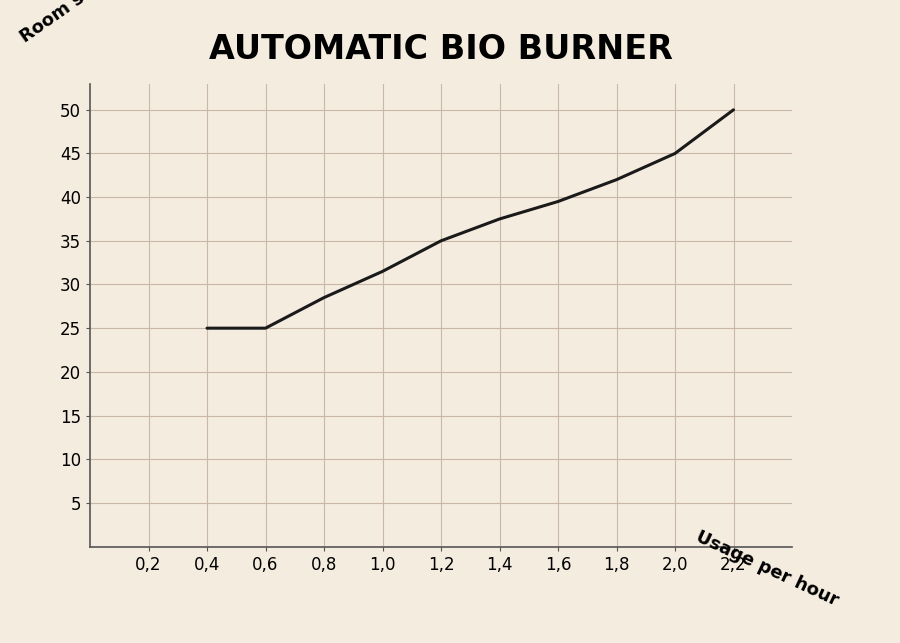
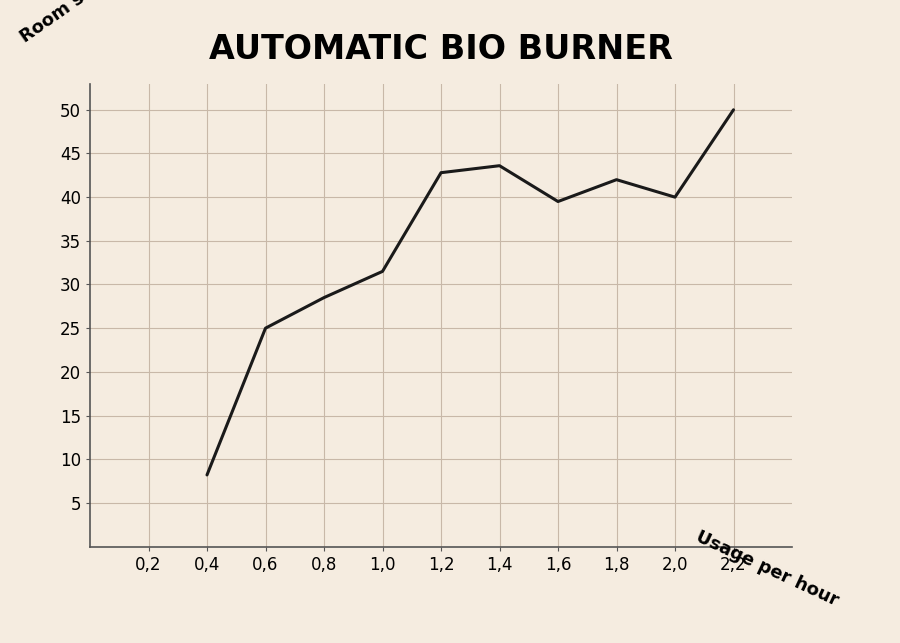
0,4: 25.0 -> 8.2
1,2: 35.0 -> 42.8
1,4: 37.5 -> 43.6
2,0: 45.0 -> 40.0
